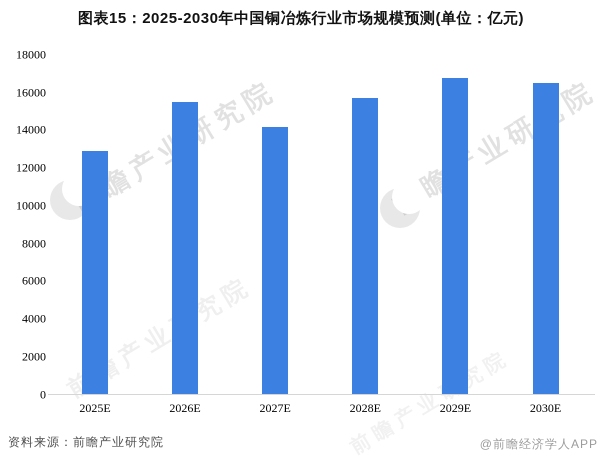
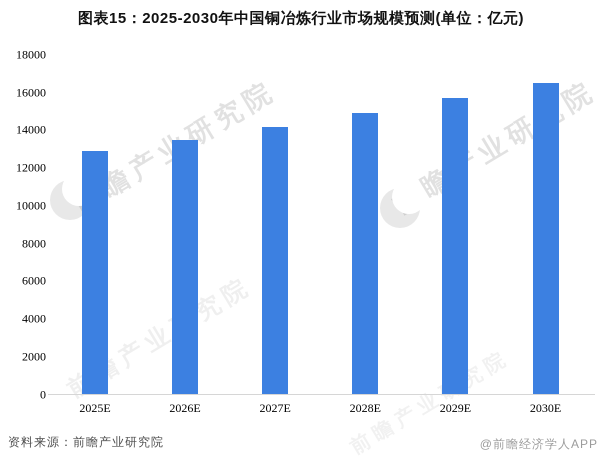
2026E: 15500 -> 13500
2028E: 15700 -> 14900
2029E: 16800 -> 15700
